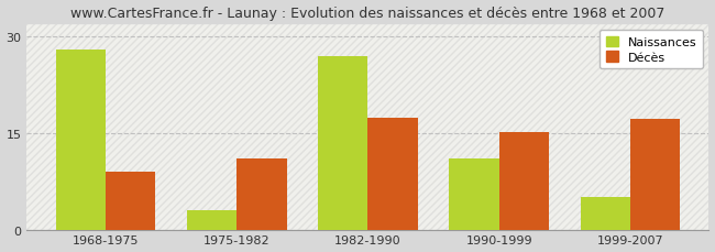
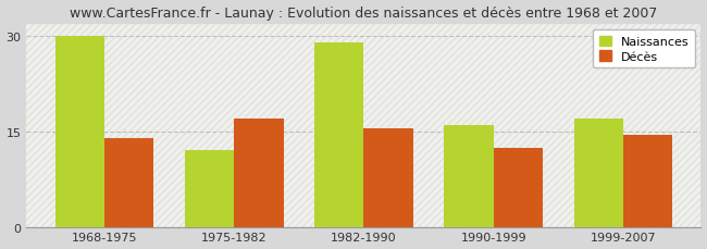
Naissances/1968-1975: 28 -> 30
Décès/1968-1975: 9.0 -> 14.0
Naissances/1975-1982: 3 -> 12
Décès/1975-1982: 11.0 -> 17.0
Naissances/1982-1990: 27 -> 29
Décès/1982-1990: 17.4 -> 15.5
Naissances/1990-1999: 11 -> 16
Décès/1990-1999: 15.2 -> 12.5
Naissances/1999-2007: 5 -> 17
Décès/1999-2007: 17.2 -> 14.5
